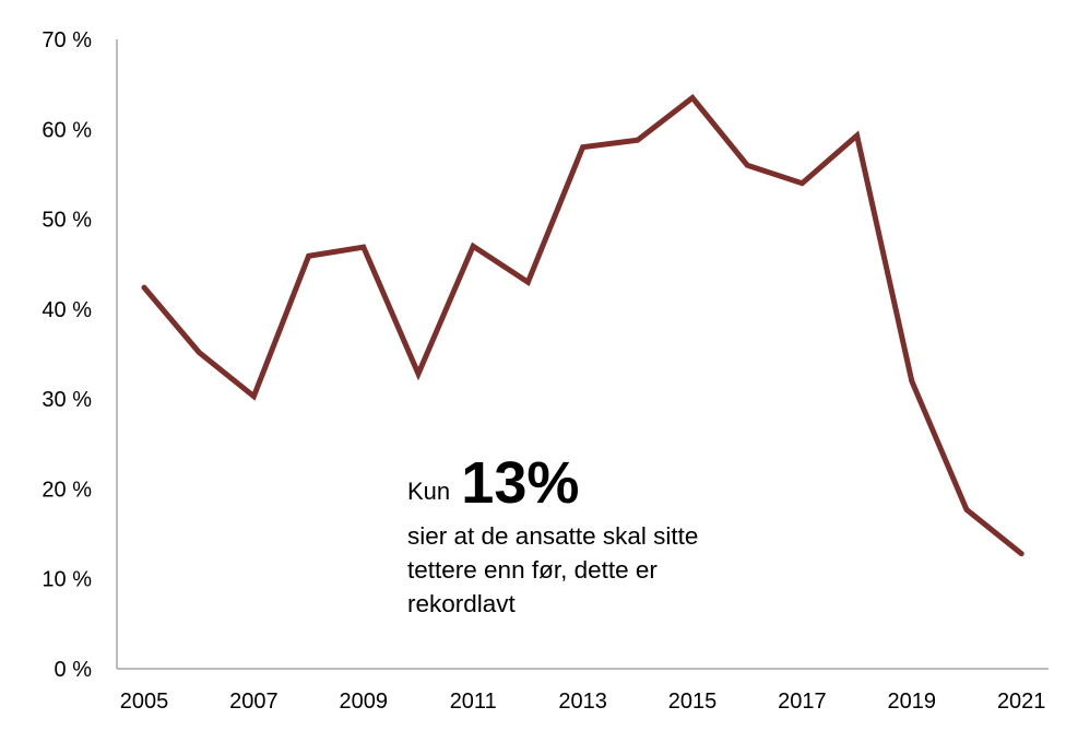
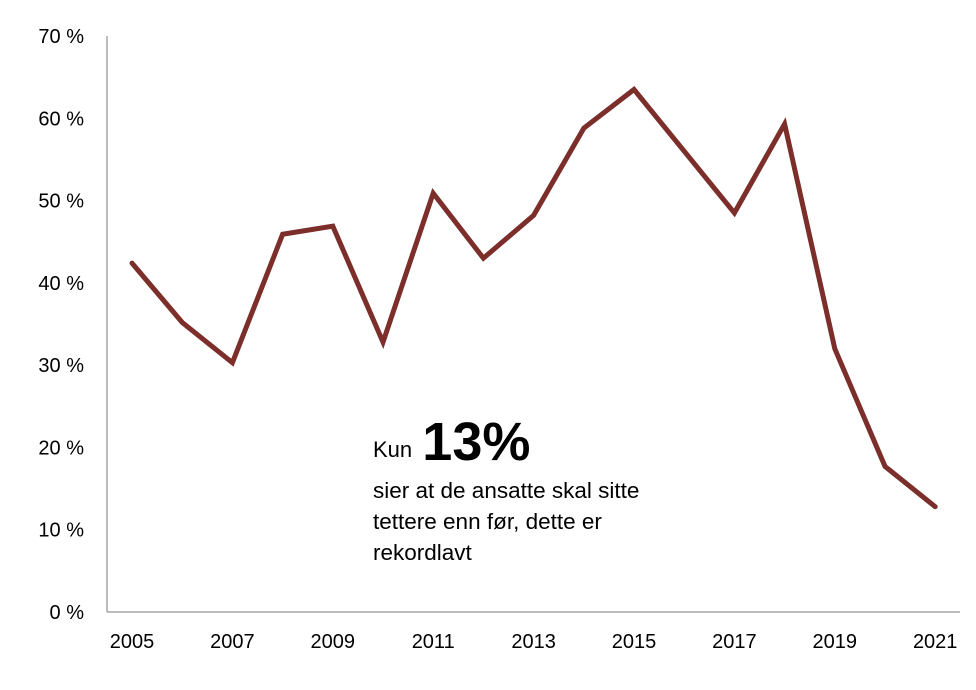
2011: 47% -> 51%
2013: 58% -> 48%
2017: 54% -> 48%
